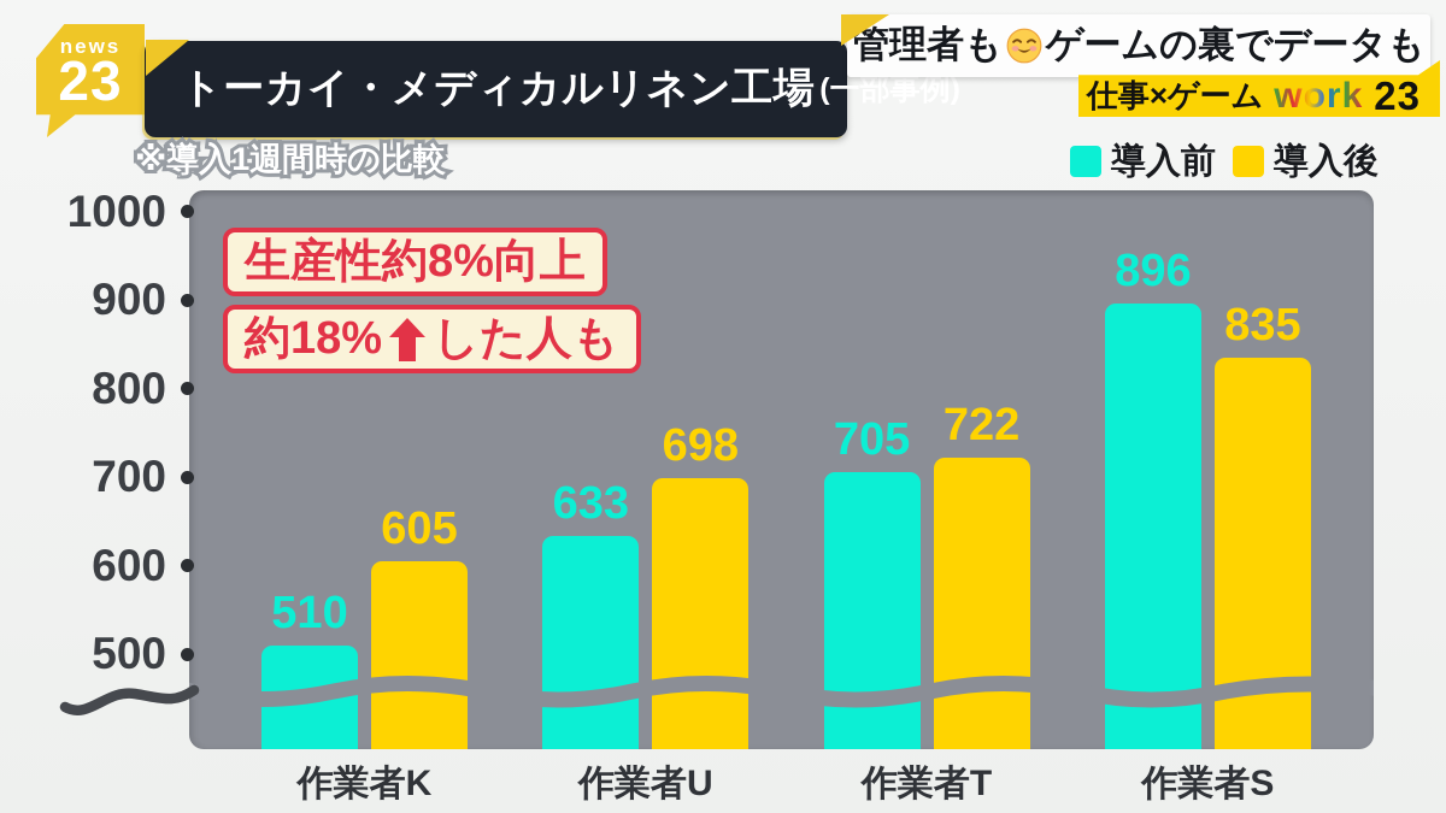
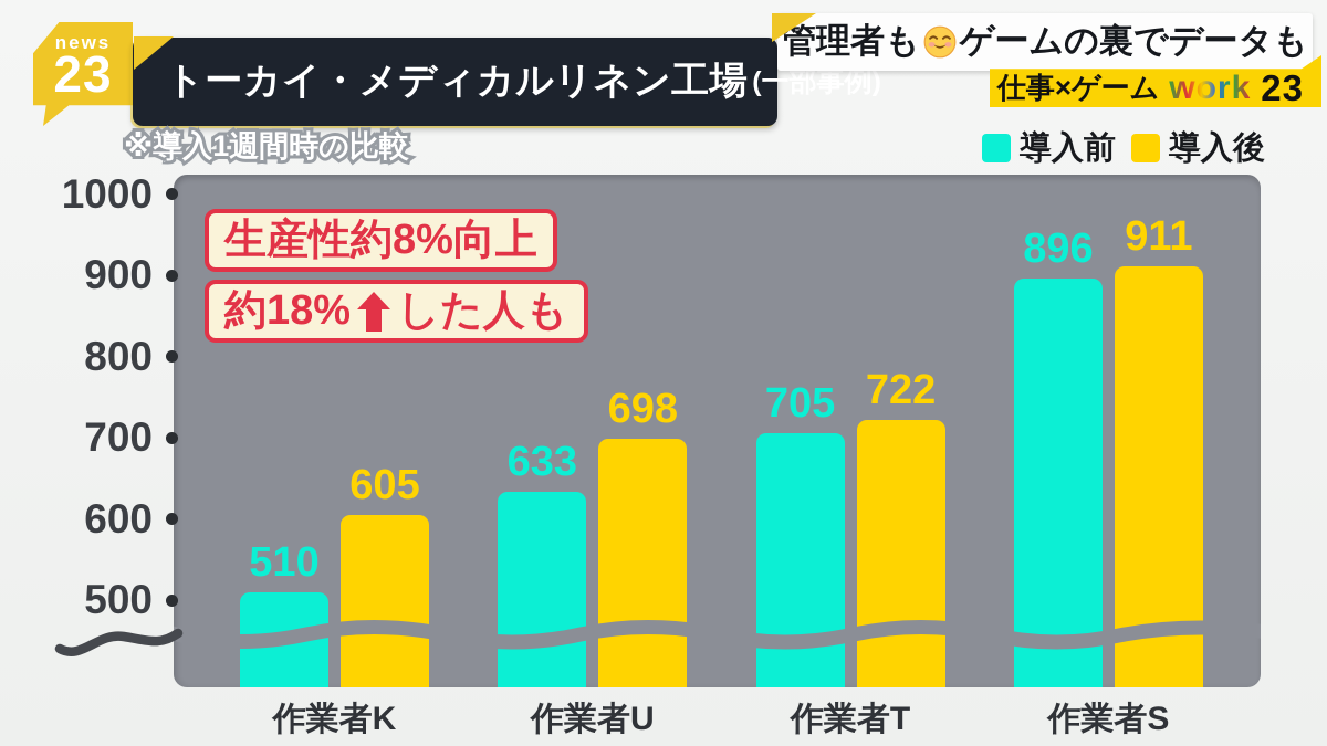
導入後/作業者S: 835 -> 911
